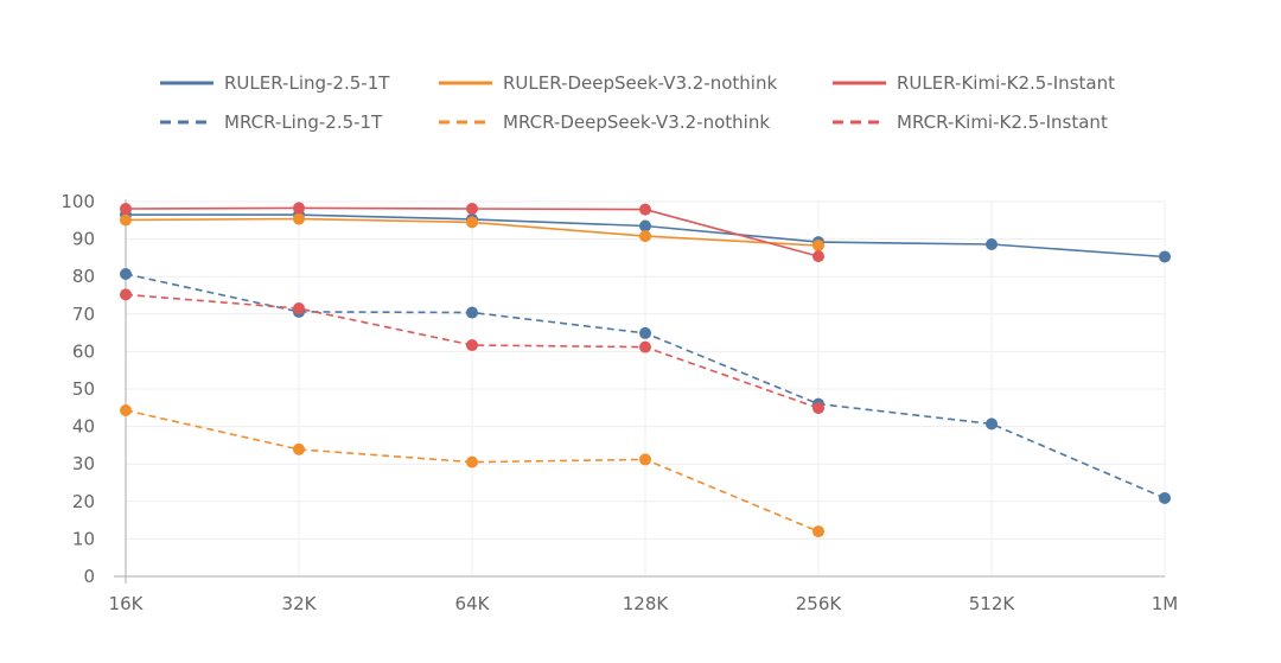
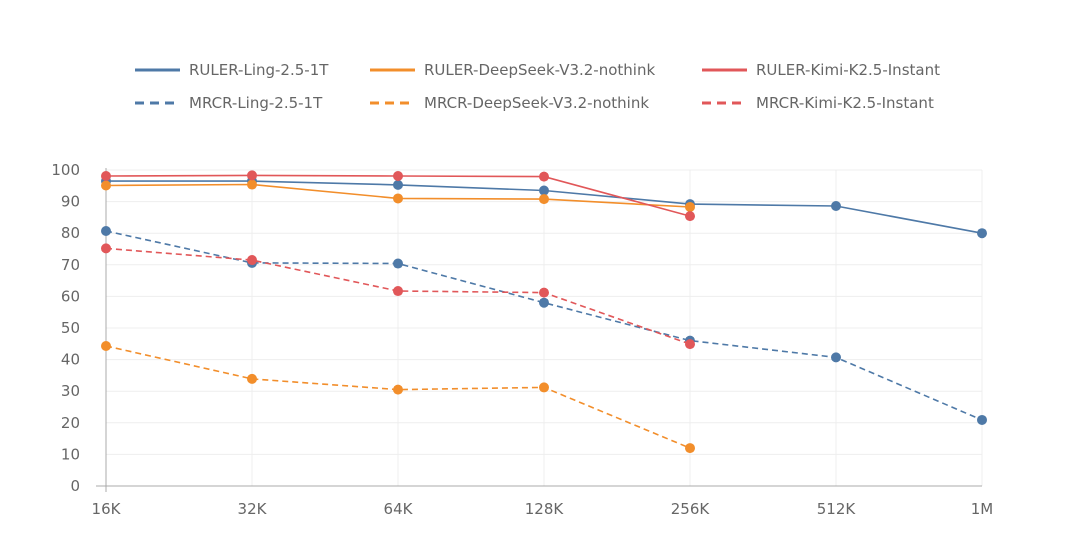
RULER-DeepSeek-V3.2-nothink/64K: 94 -> 91
MRCR-Ling-2.5-1T/128K: 65 -> 58
RULER-Ling-2.5-1T/1M: 85 -> 80
